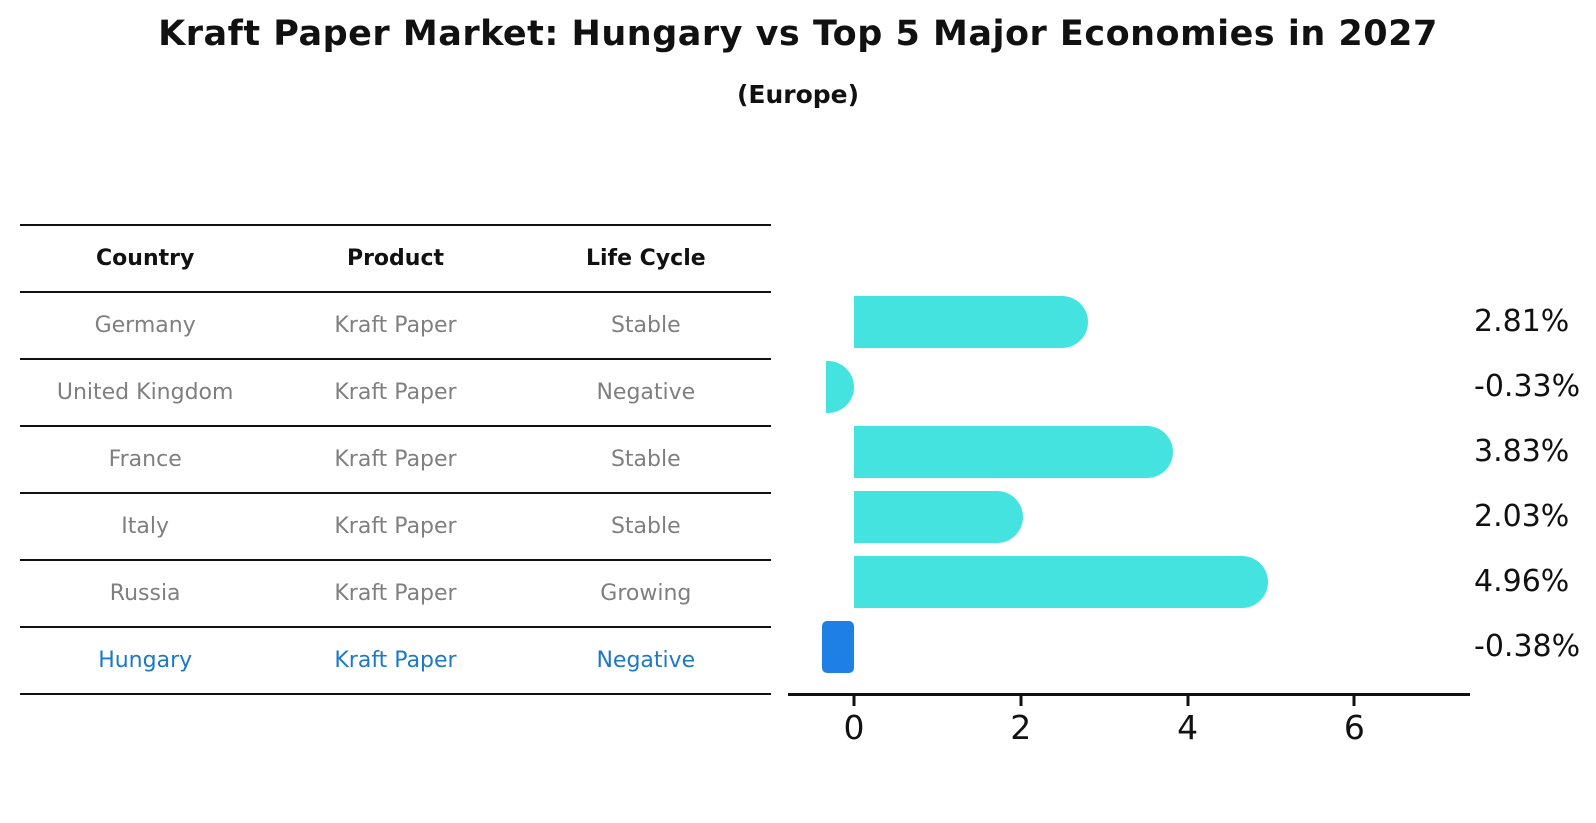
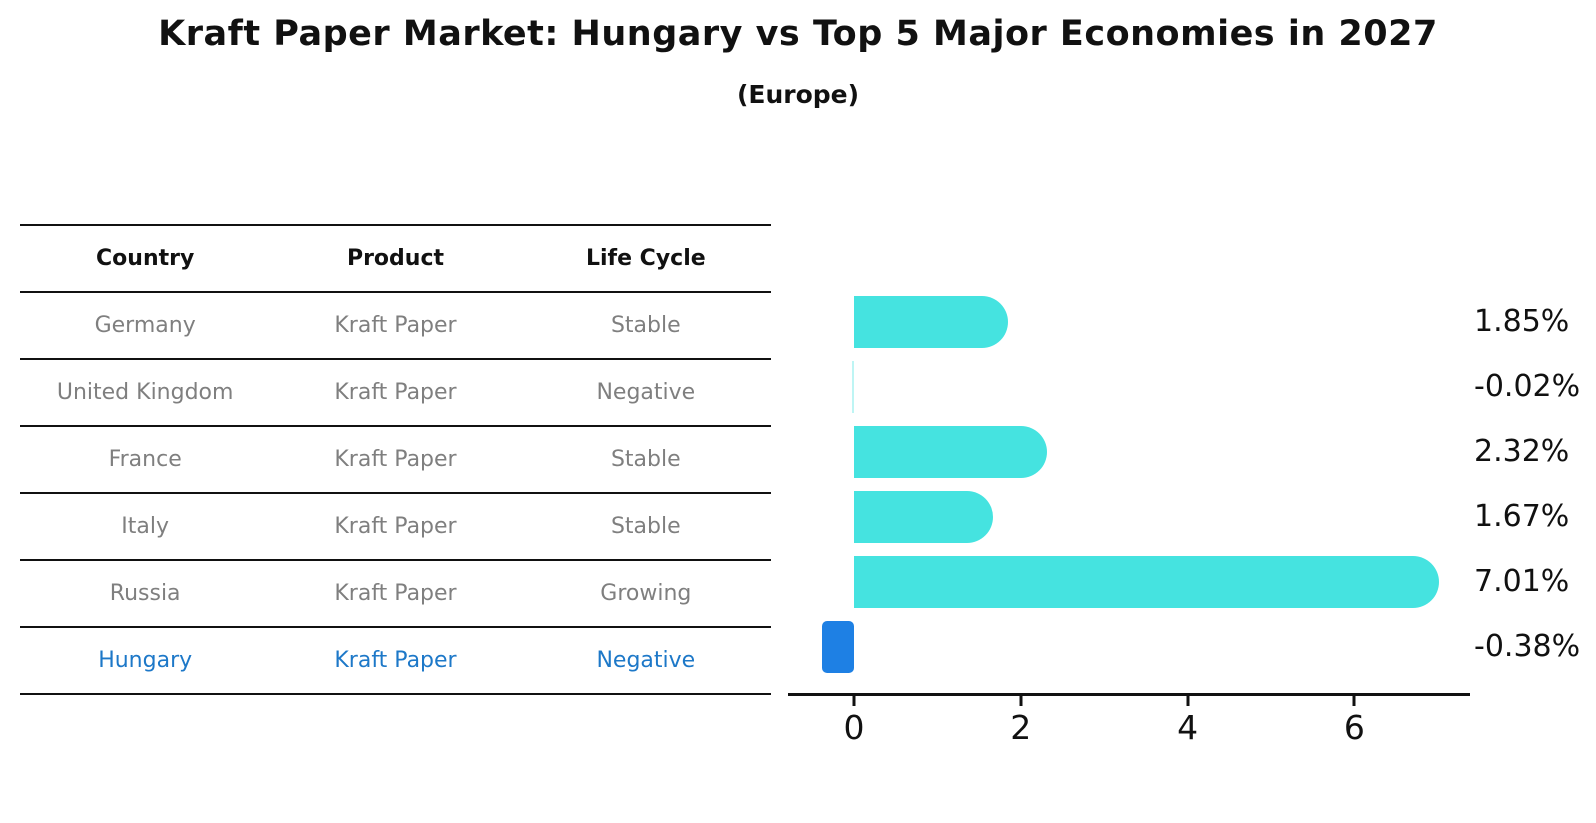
Germany: 2.81% -> 1.85%
United Kingdom: -0.33% -> -0.02%
France: 3.83% -> 2.32%
Italy: 2.03% -> 1.67%
Russia: 4.96% -> 7.01%
